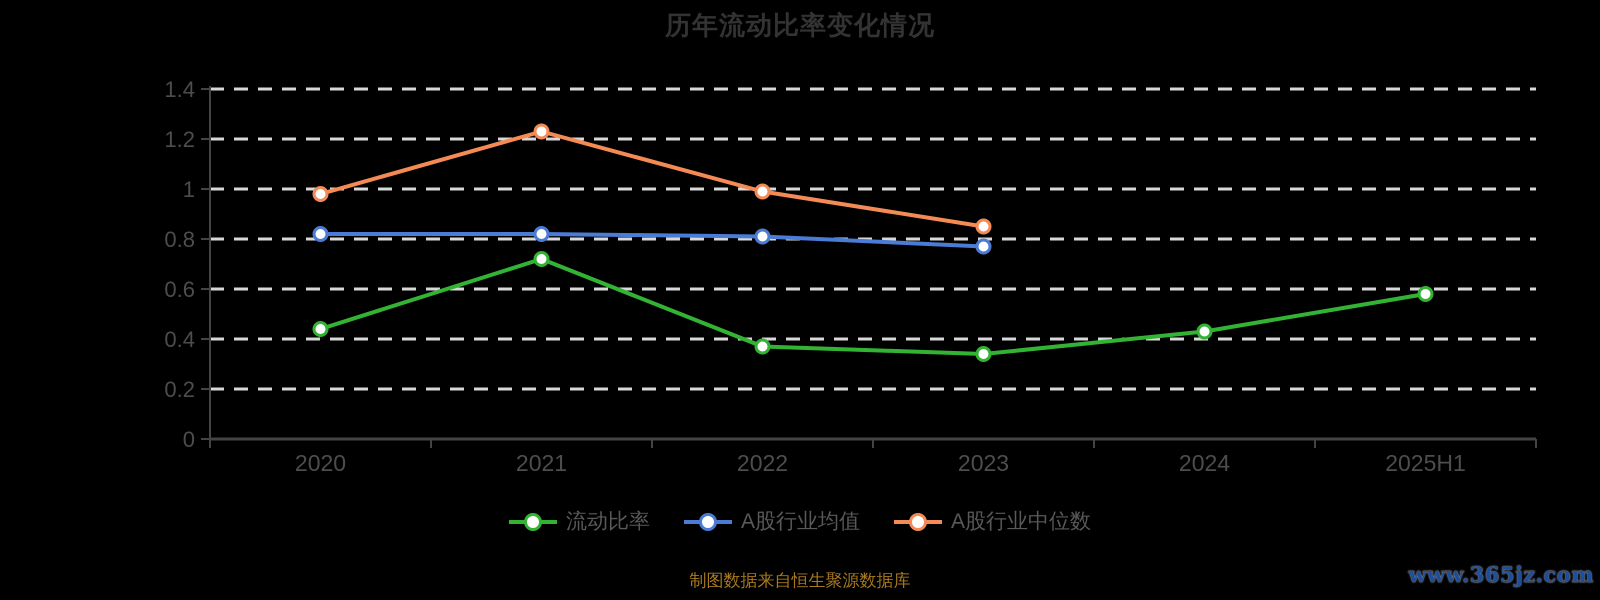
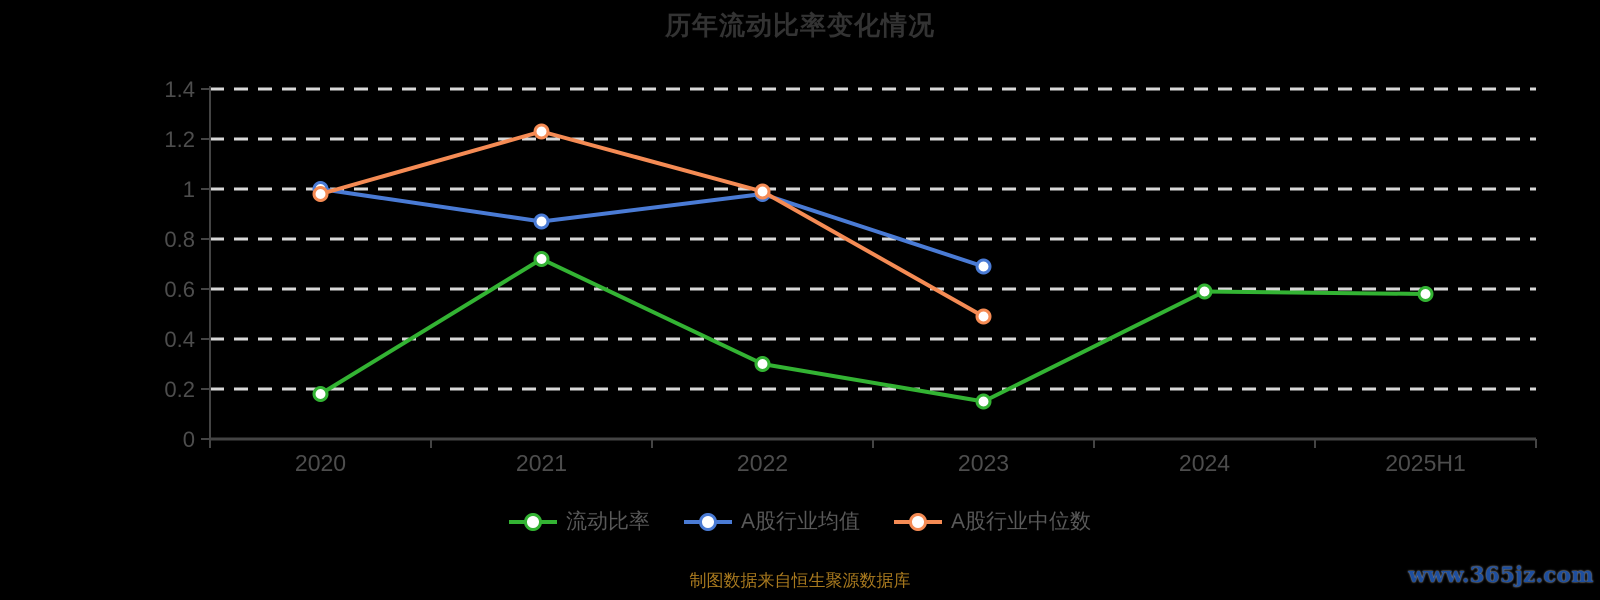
流动比率/2020: 0.44 -> 0.18
A股行业均值/2020: 0.82 -> 1.00
A股行业均值/2021: 0.82 -> 0.87
流动比率/2022: 0.37 -> 0.30
A股行业均值/2022: 0.81 -> 0.98
流动比率/2023: 0.34 -> 0.15
A股行业均值/2023: 0.77 -> 0.69
A股行业中位数/2023: 0.85 -> 0.49
流动比率/2024: 0.43 -> 0.59
